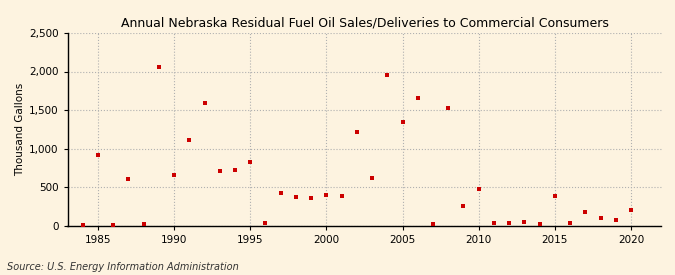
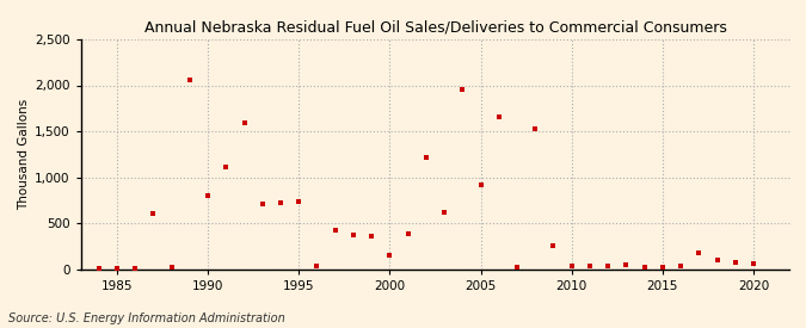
1985: 920 -> 0
1990: 660 -> 800
1995: 820 -> 730
2000: 400 -> 150
2005: 1,340 -> 920
2010: 480 -> 30
2015: 380 -> 20
2020: 200 -> 60
